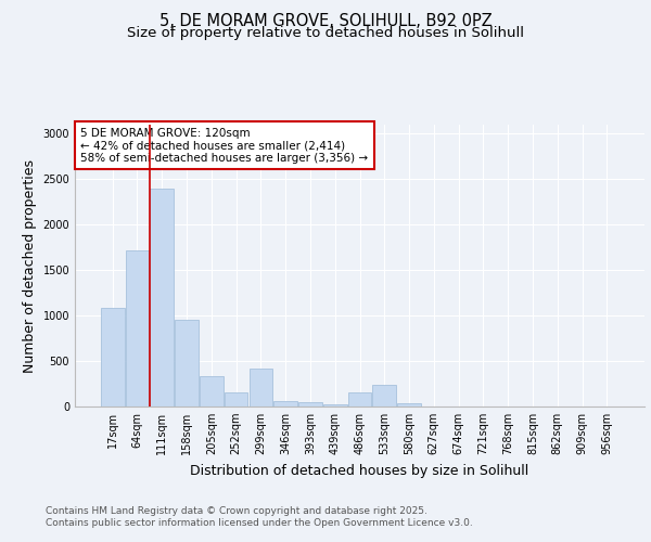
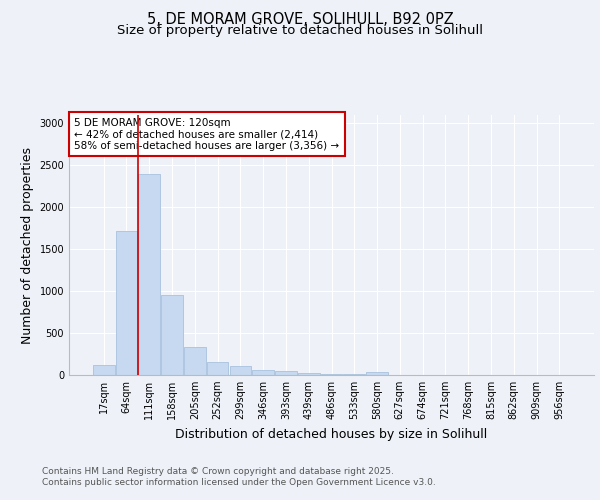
17sqm: 1080 -> 120
299sqm: 420 -> 100
486sqm: 160 -> 20
533sqm: 240 -> 10
